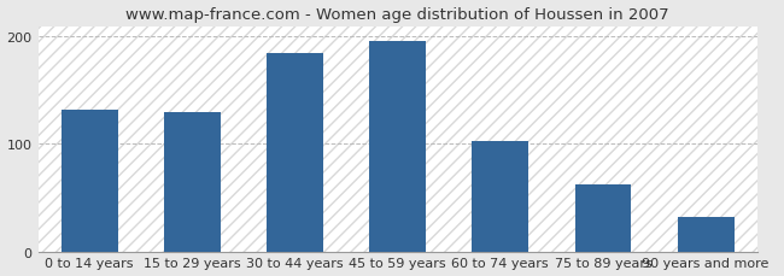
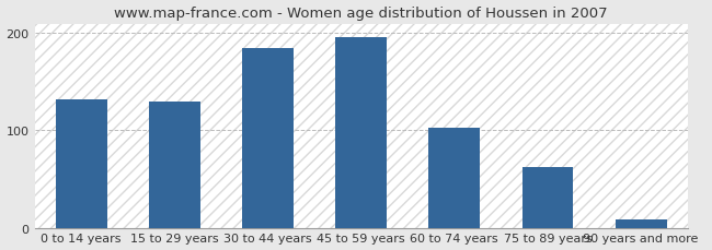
90 years and more: 32 -> 8
